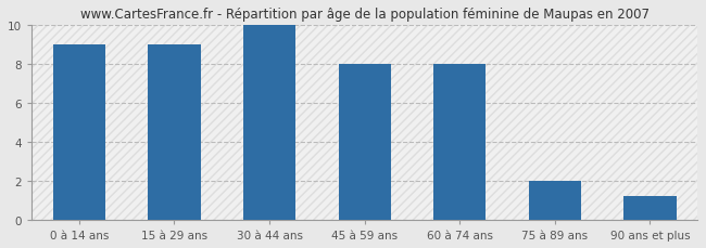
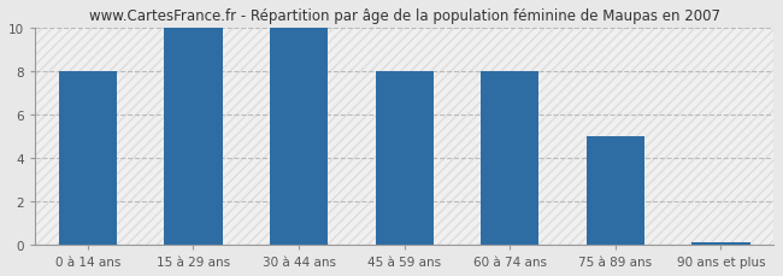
0 à 14 ans: 9.0 -> 8.0
15 à 29 ans: 9.0 -> 10.0
75 à 89 ans: 2.0 -> 5.0
90 ans et plus: 1.2 -> 0.1
